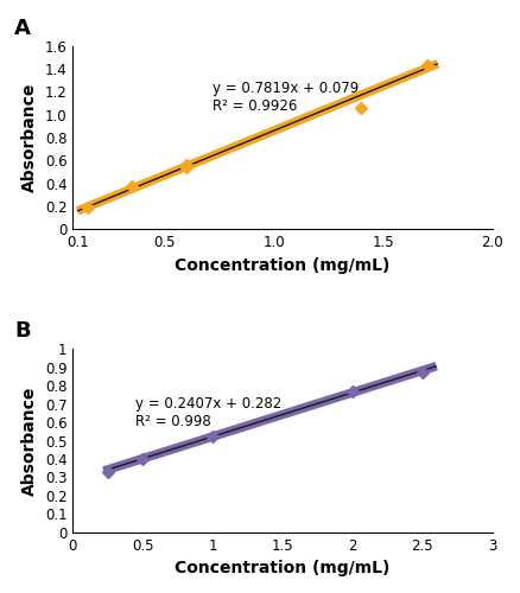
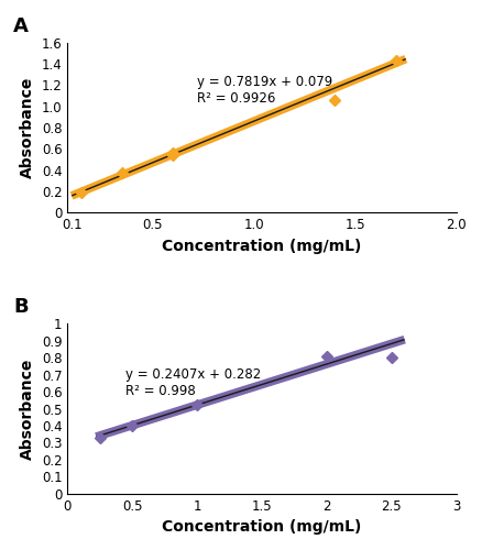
2: 0.77 -> 0.81
2.5: 0.87 -> 0.80
